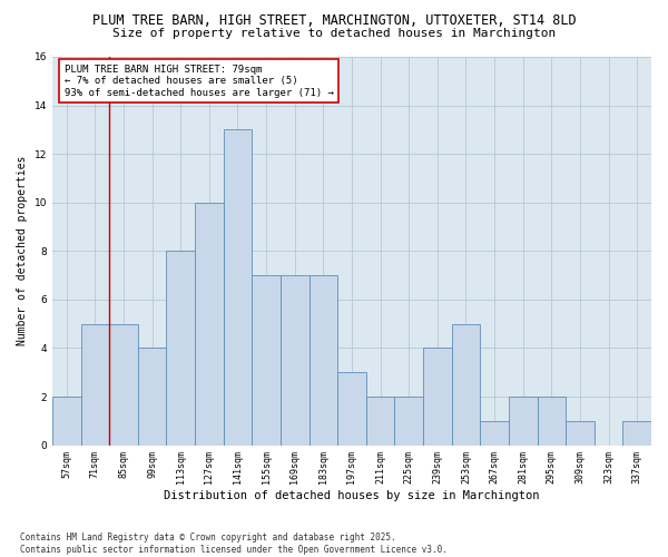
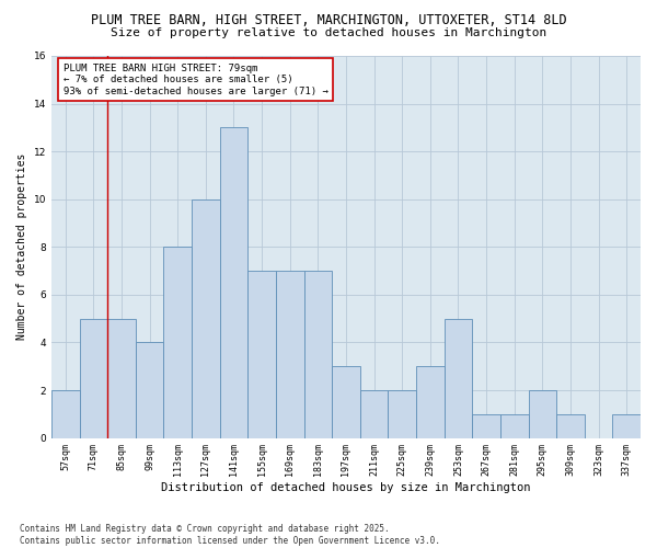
239sqm: 4 -> 3
281sqm: 2 -> 1
